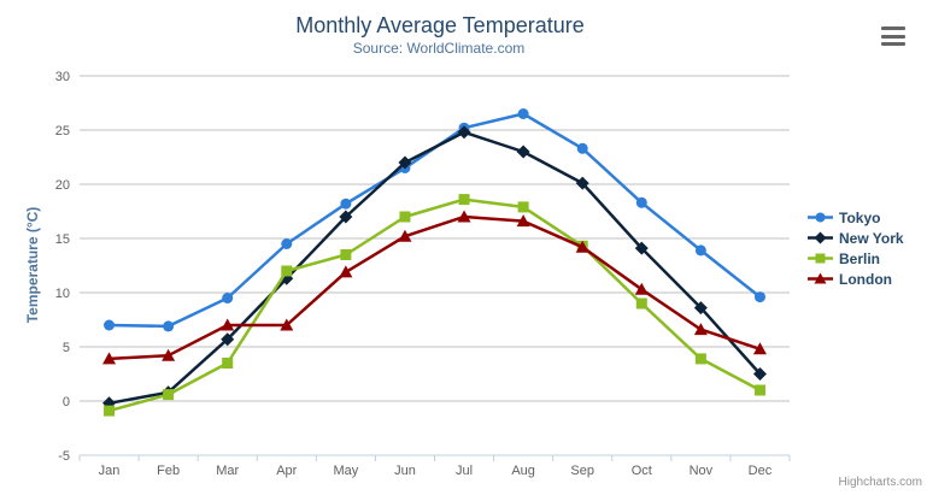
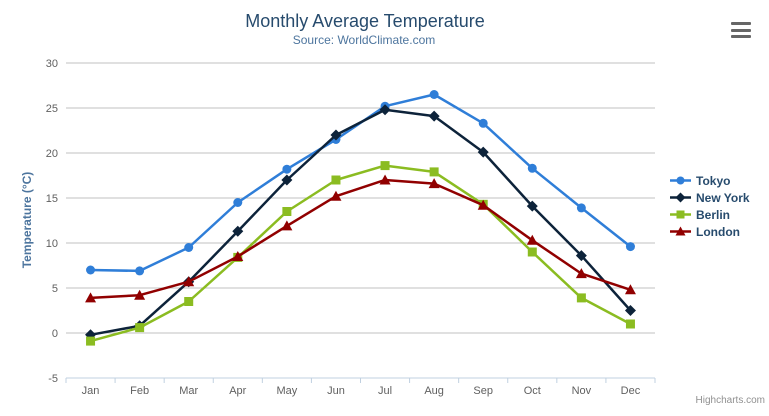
London/Mar: 7 -> 6
Berlin/Apr: 12 -> 8
London/Apr: 7 -> 8
New York/Aug: 23 -> 24
